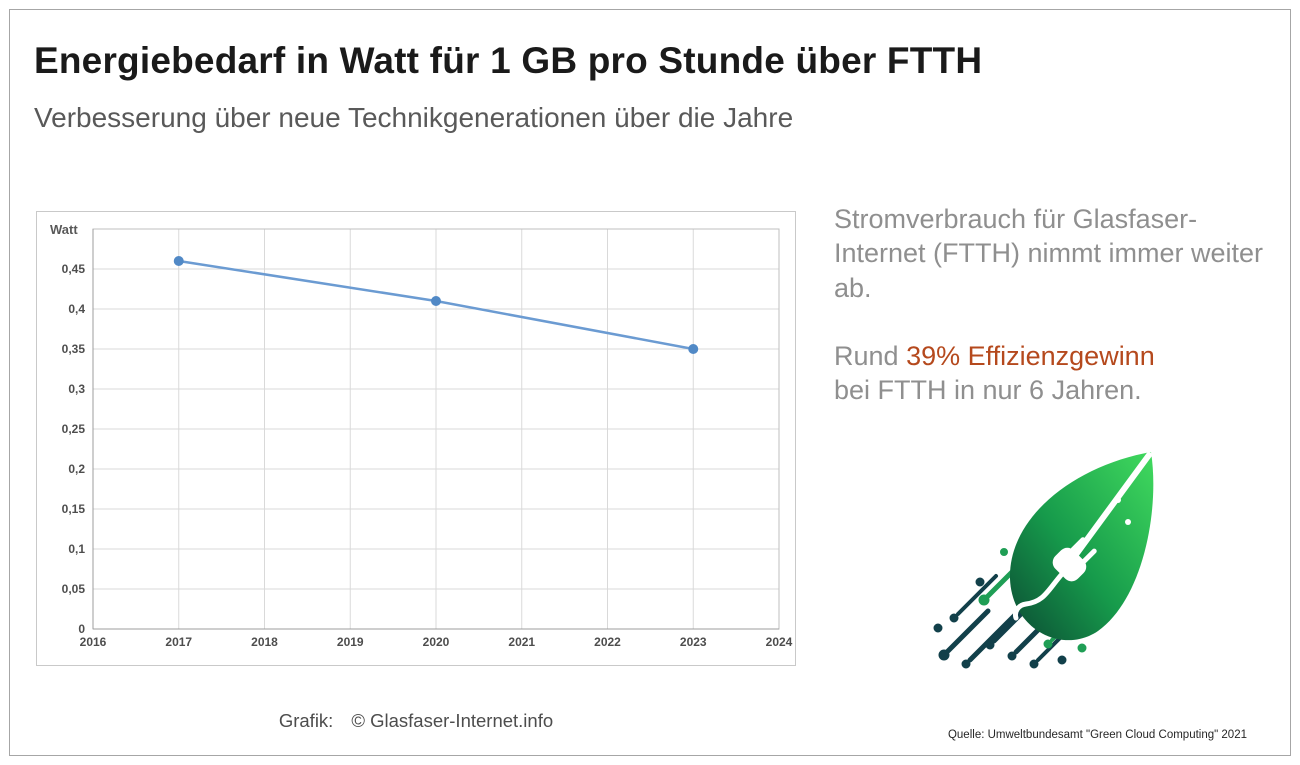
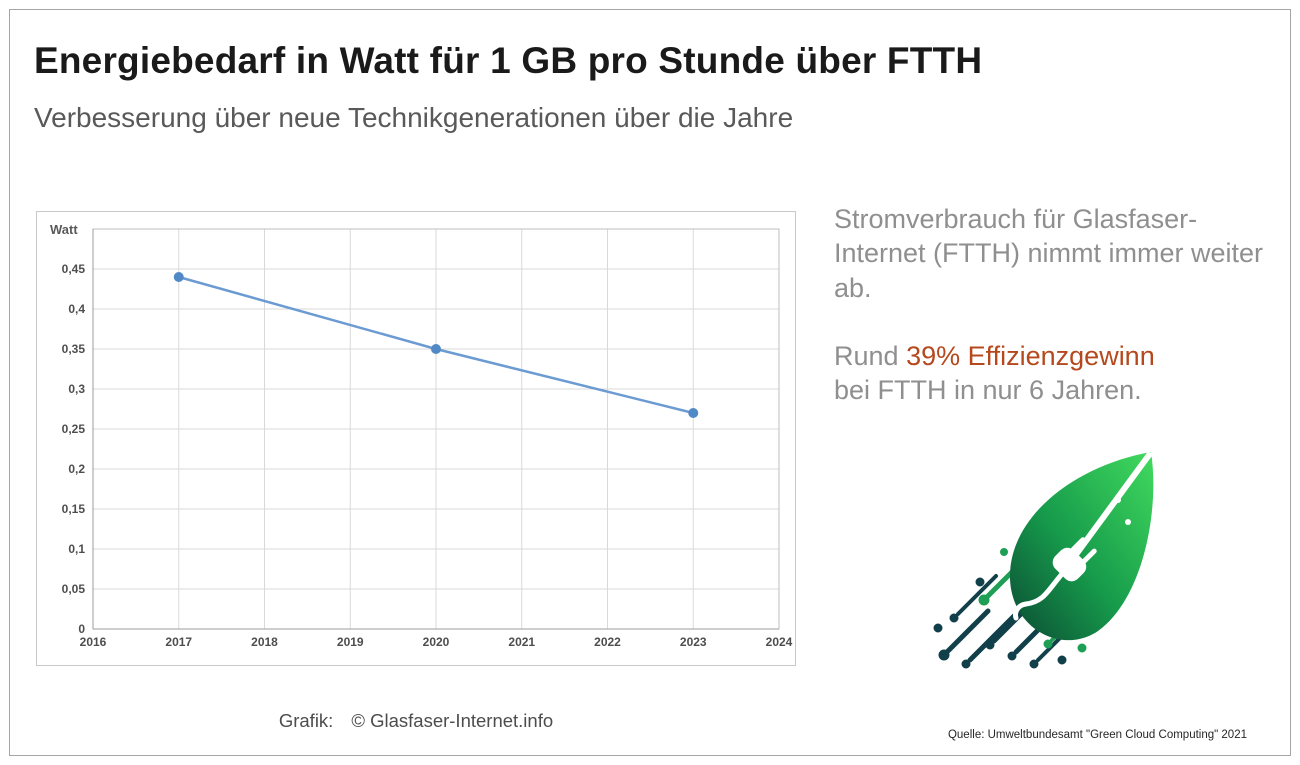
2017: 0,46 -> 0,44
2020: 0,41 -> 0,35
2023: 0,35 -> 0,27
